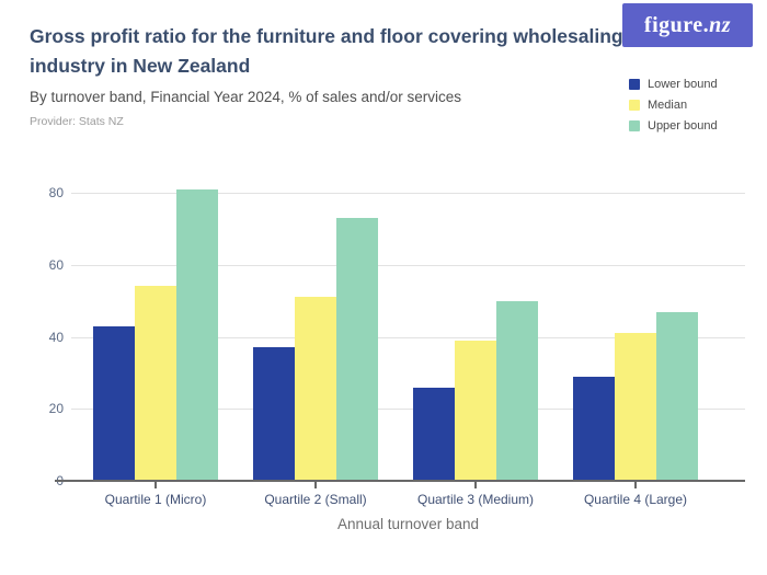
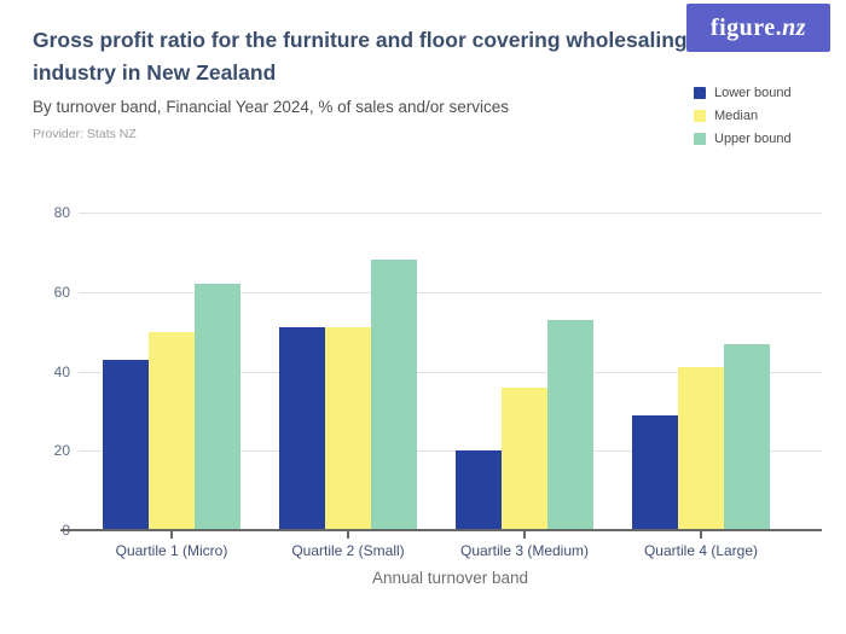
Median/Quartile 1 (Micro): 54 -> 50
Upper bound/Quartile 1 (Micro): 81 -> 62
Lower bound/Quartile 2 (Small): 37 -> 51
Upper bound/Quartile 2 (Small): 73 -> 68
Lower bound/Quartile 3 (Medium): 26 -> 20
Median/Quartile 3 (Medium): 39 -> 36
Upper bound/Quartile 3 (Medium): 50 -> 53
